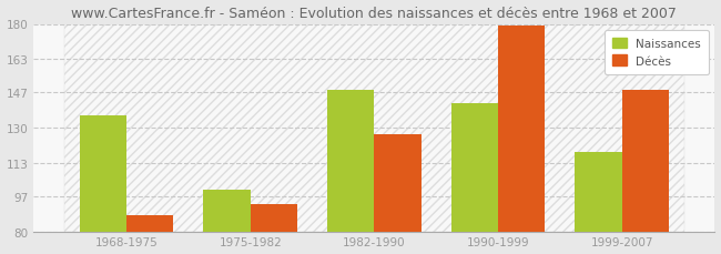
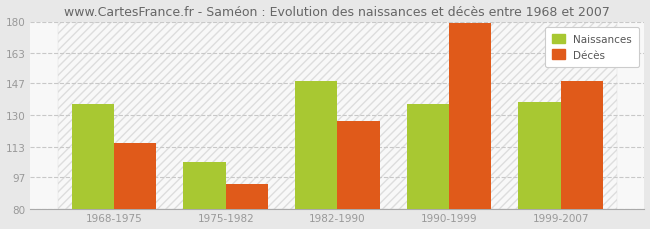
Décès/1968-1975: 88 -> 115
Naissances/1975-1982: 100 -> 105
Naissances/1990-1999: 142 -> 136
Naissances/1999-2007: 118 -> 137
